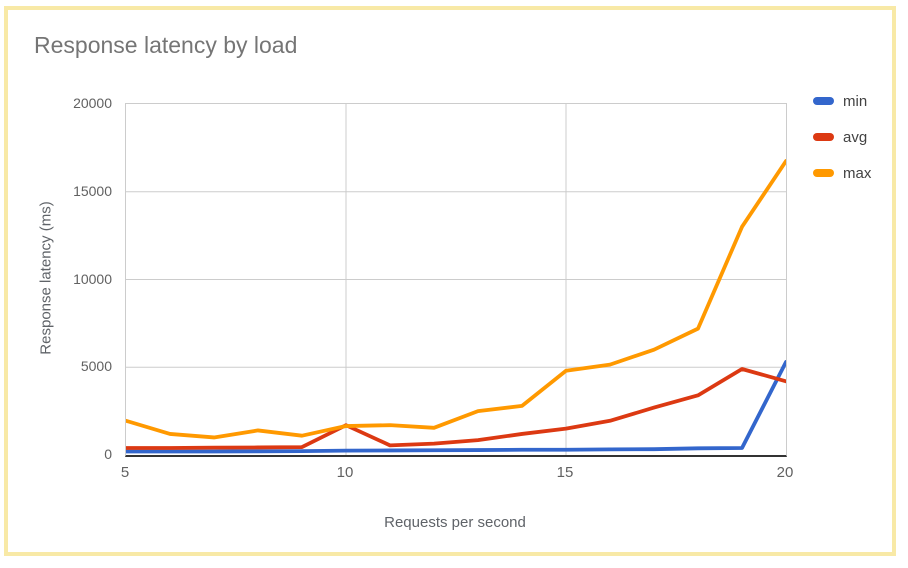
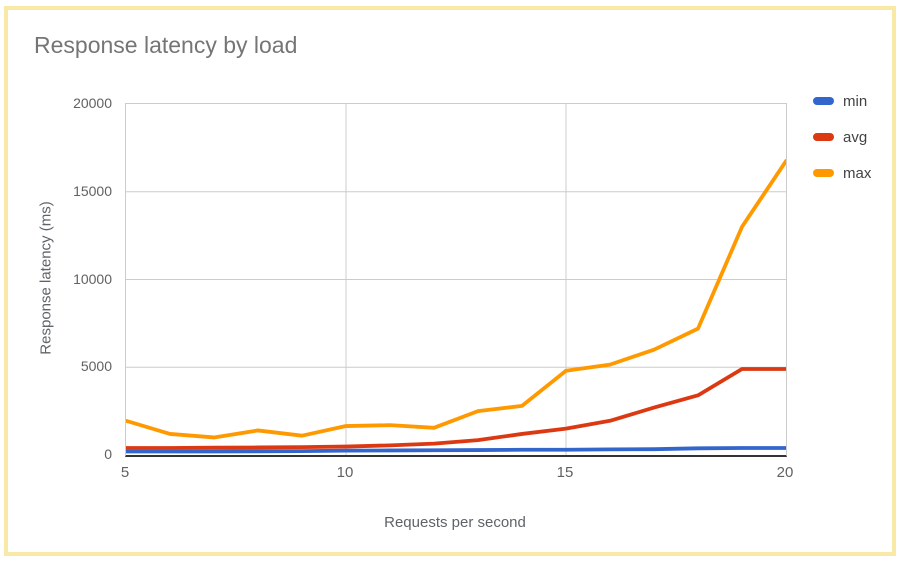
avg/10: 1700 -> 500
min/20: 5300 -> 400
avg/20: 4200 -> 4900
